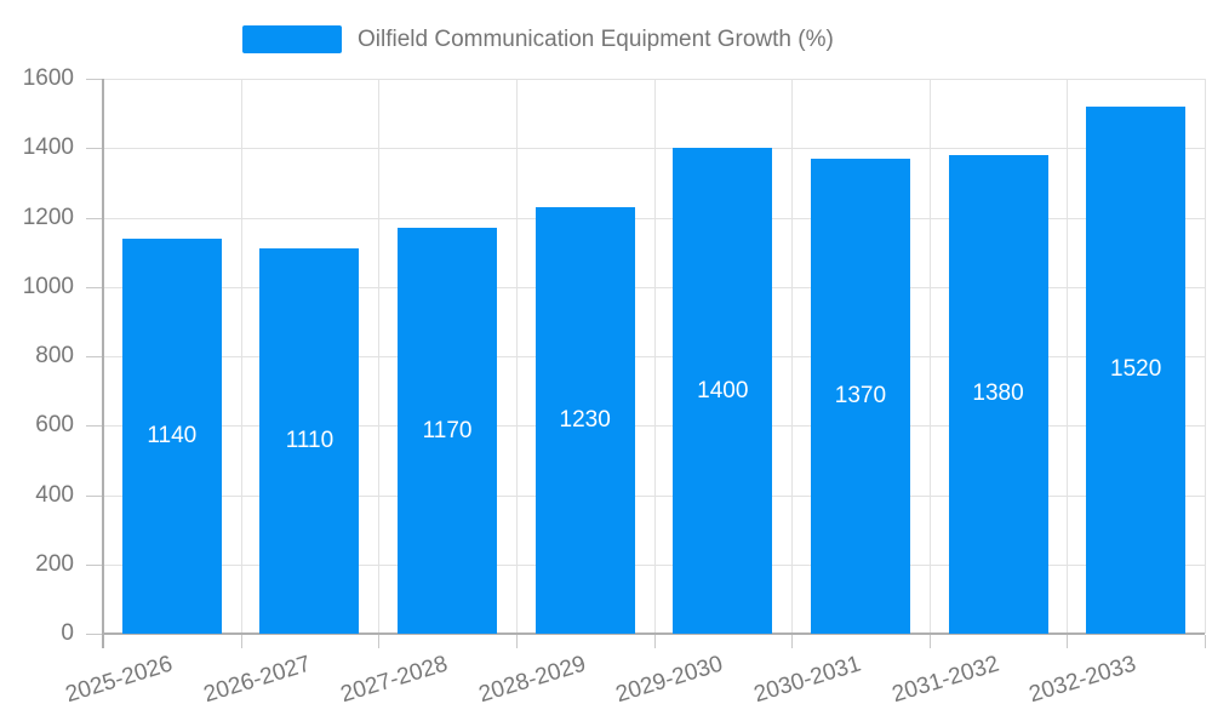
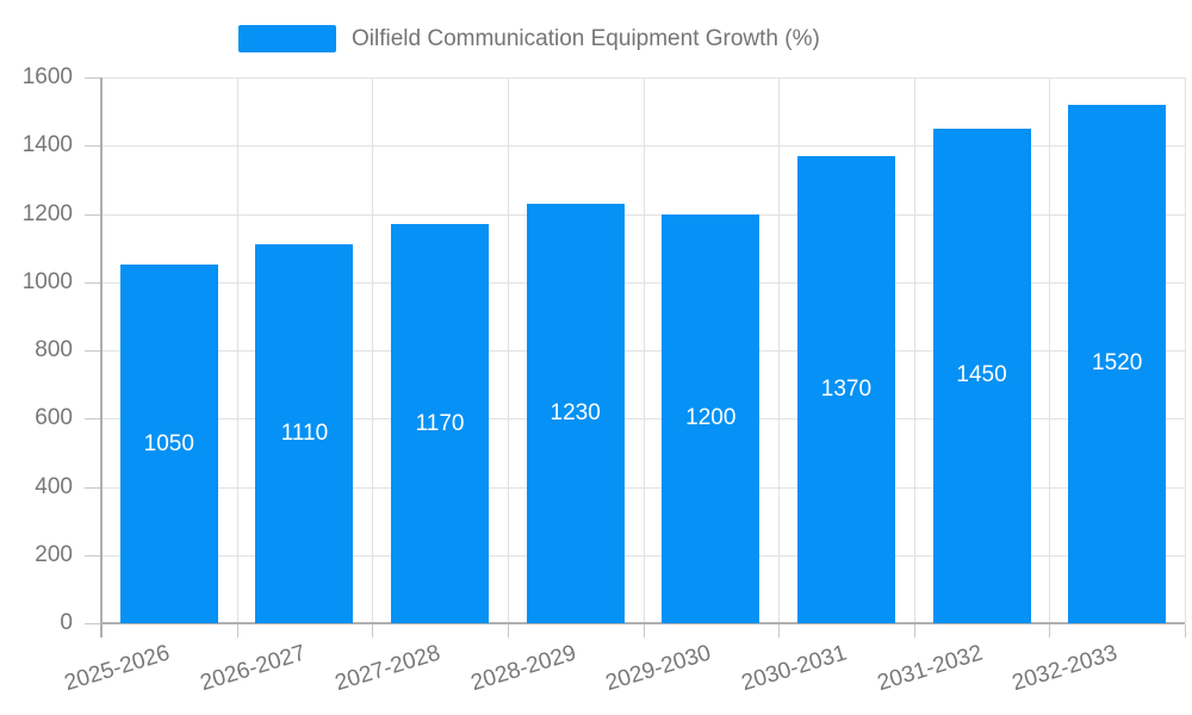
2025-2026: 1140 -> 1050
2029-2030: 1400 -> 1200
2031-2032: 1380 -> 1450
